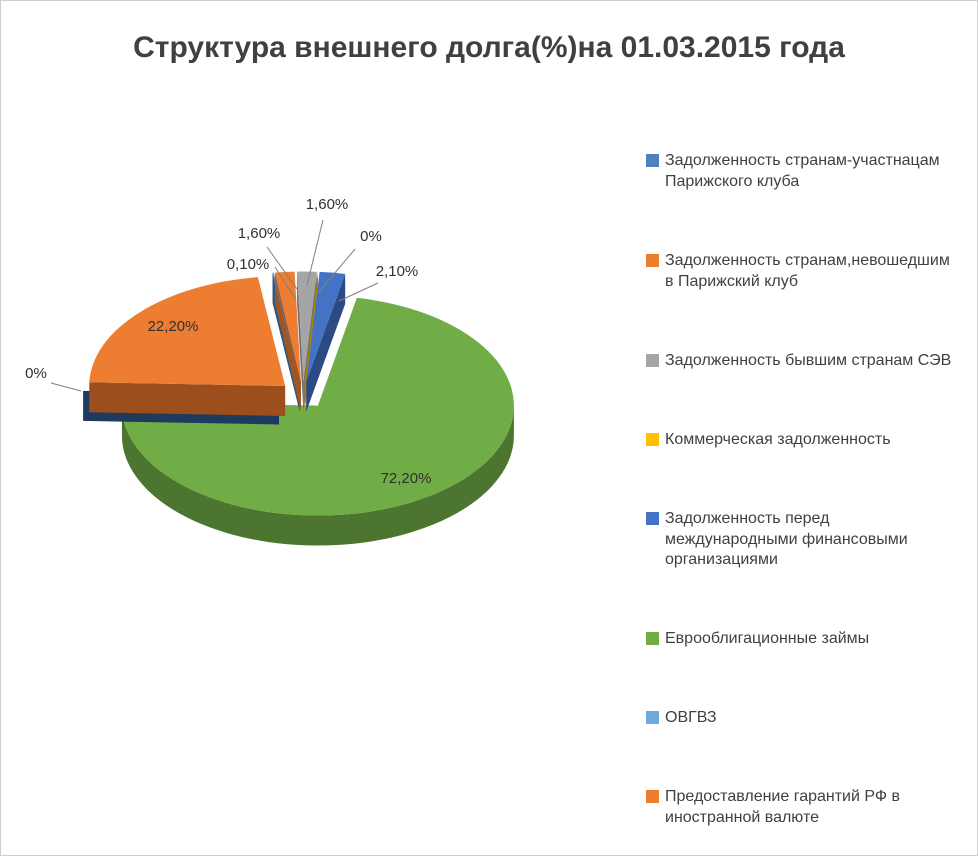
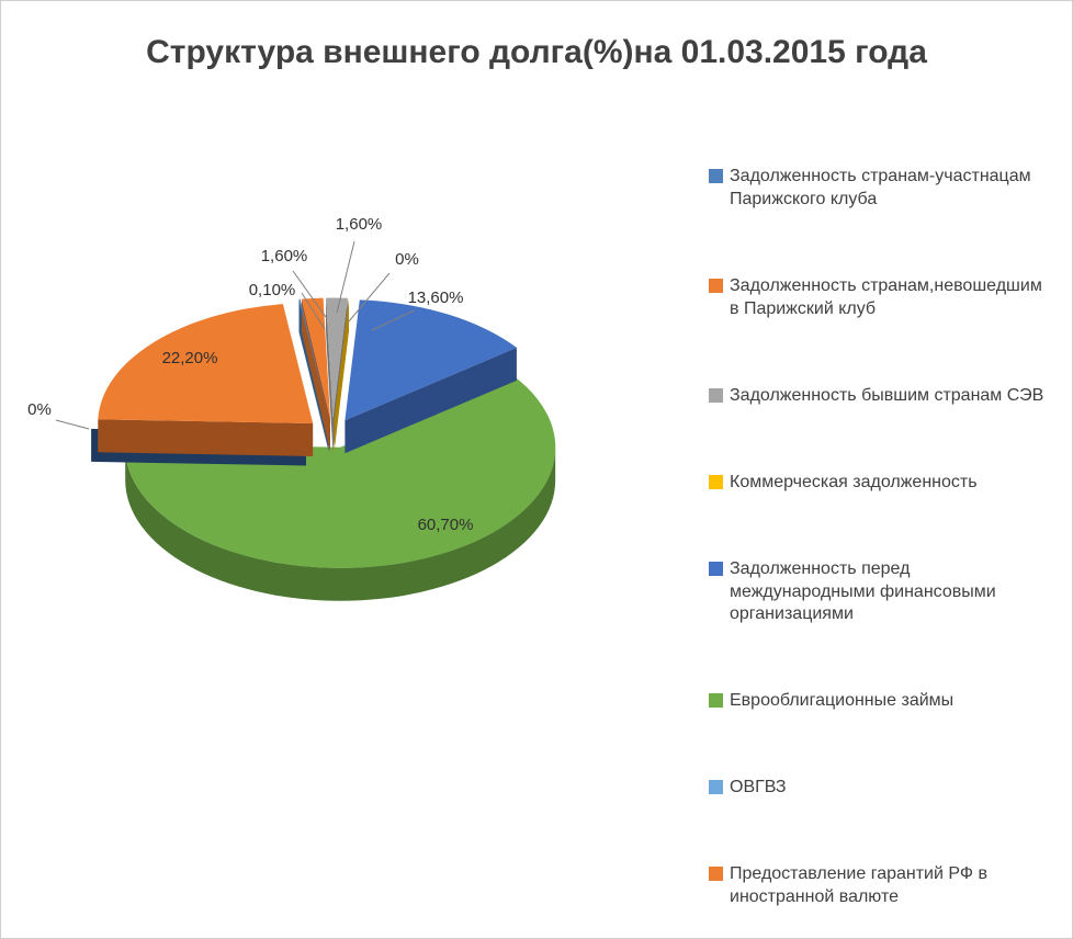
Задолженность перед международными финансовыми организациями: 2,10% -> 13,60%
Еврооблигационные займы: 72,20% -> 60,70%
